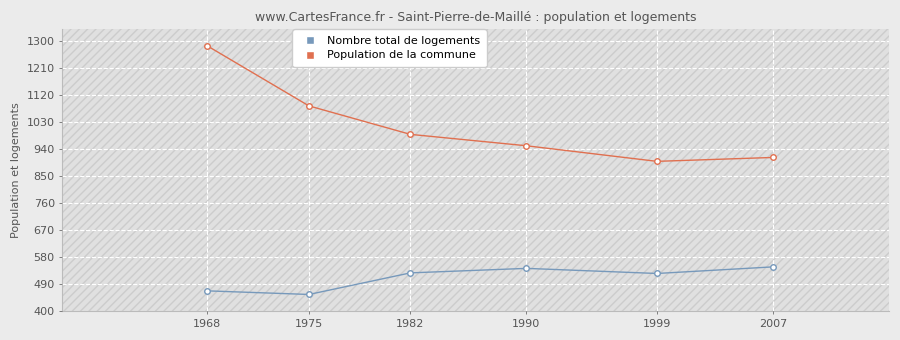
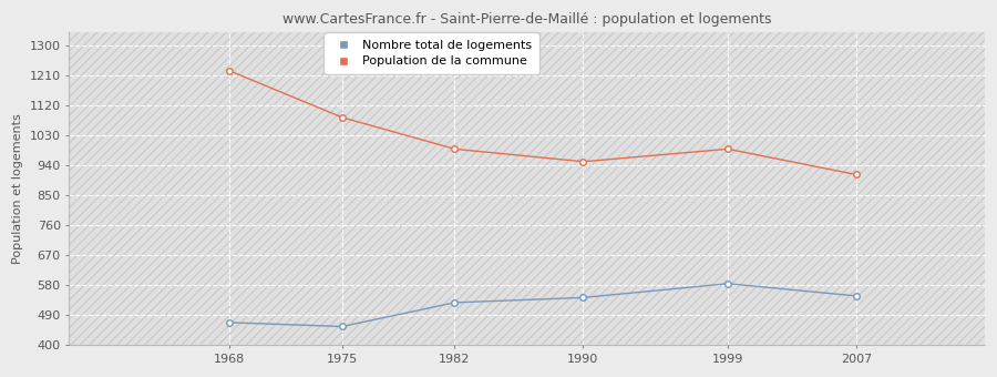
Population de la commune/1968: 1285 -> 1225
Nombre total de logements/1999: 526 -> 585
Population de la commune/1999: 900 -> 990
